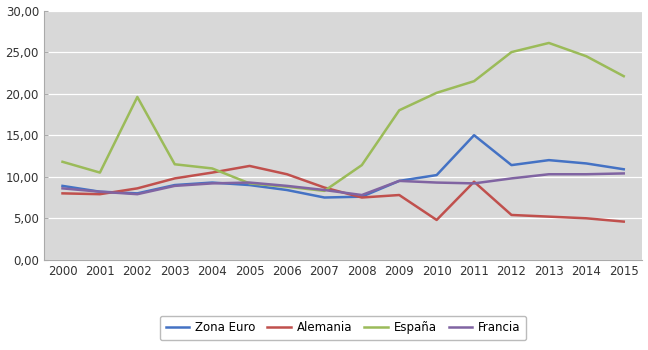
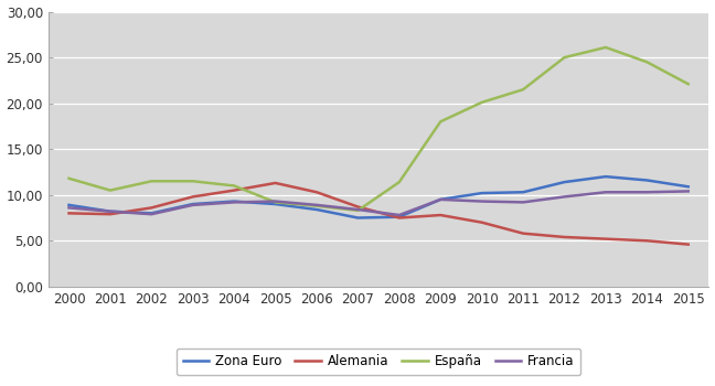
España/2002: 19,6 -> 11,5
Alemania/2010: 4,8 -> 7,0
Zona Euro/2011: 15,0 -> 10,3
Alemania/2011: 9,4 -> 5,8
